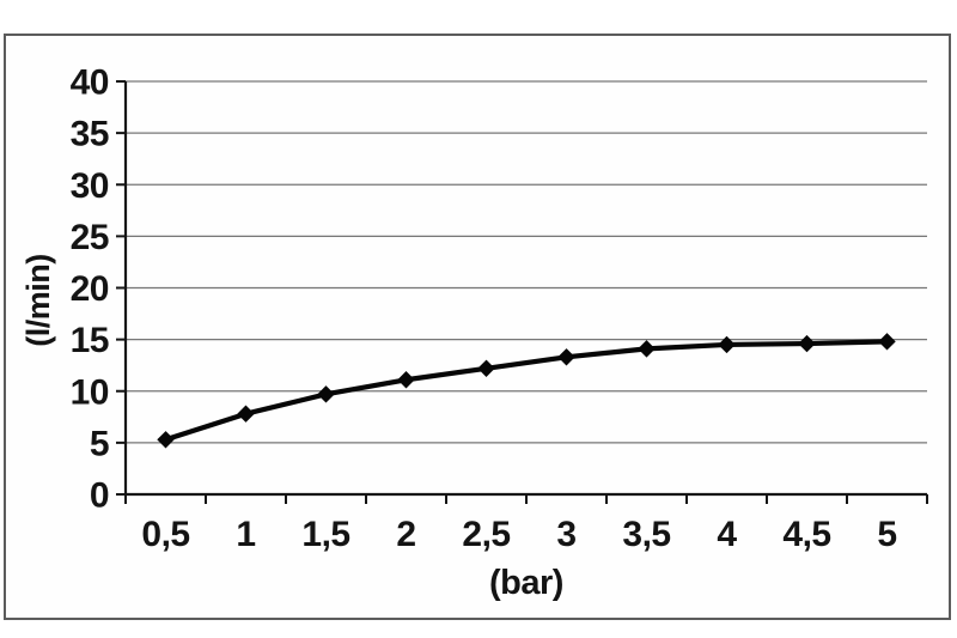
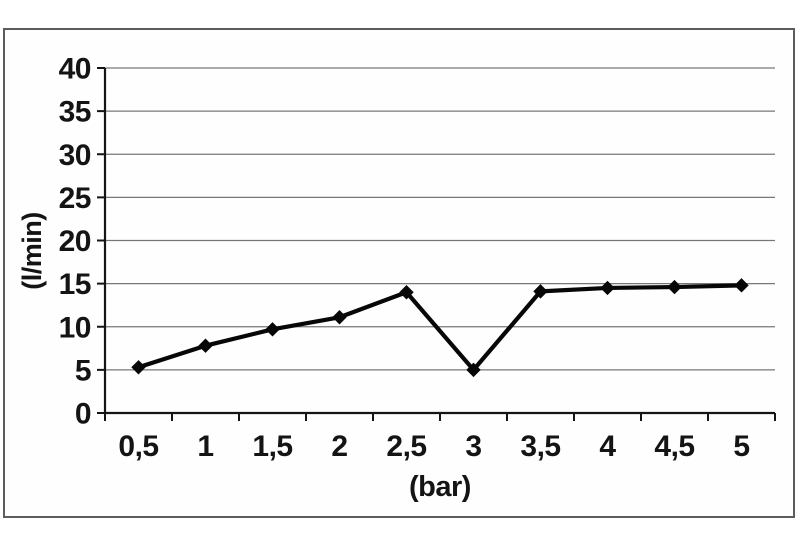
2,5: 12 -> 14
3: 13 -> 5
